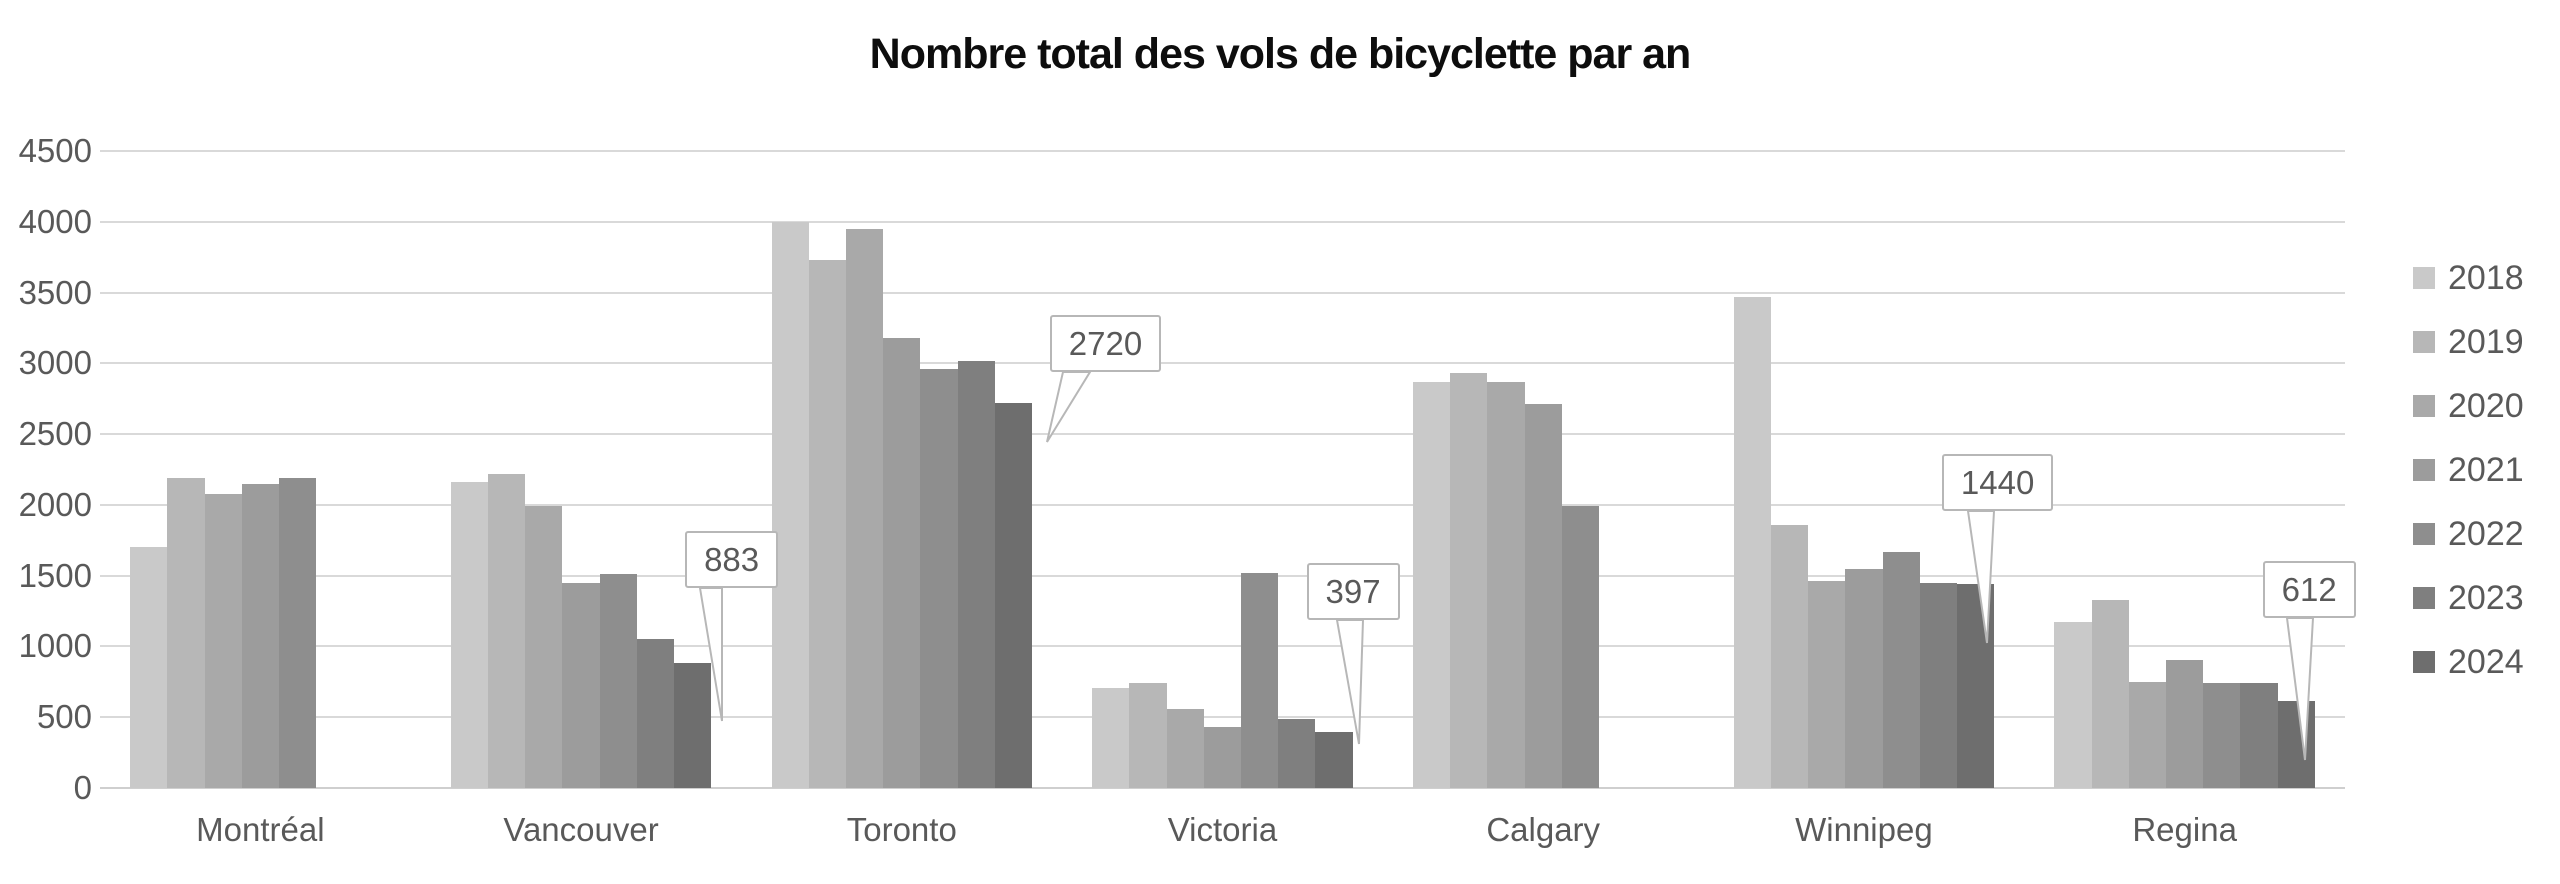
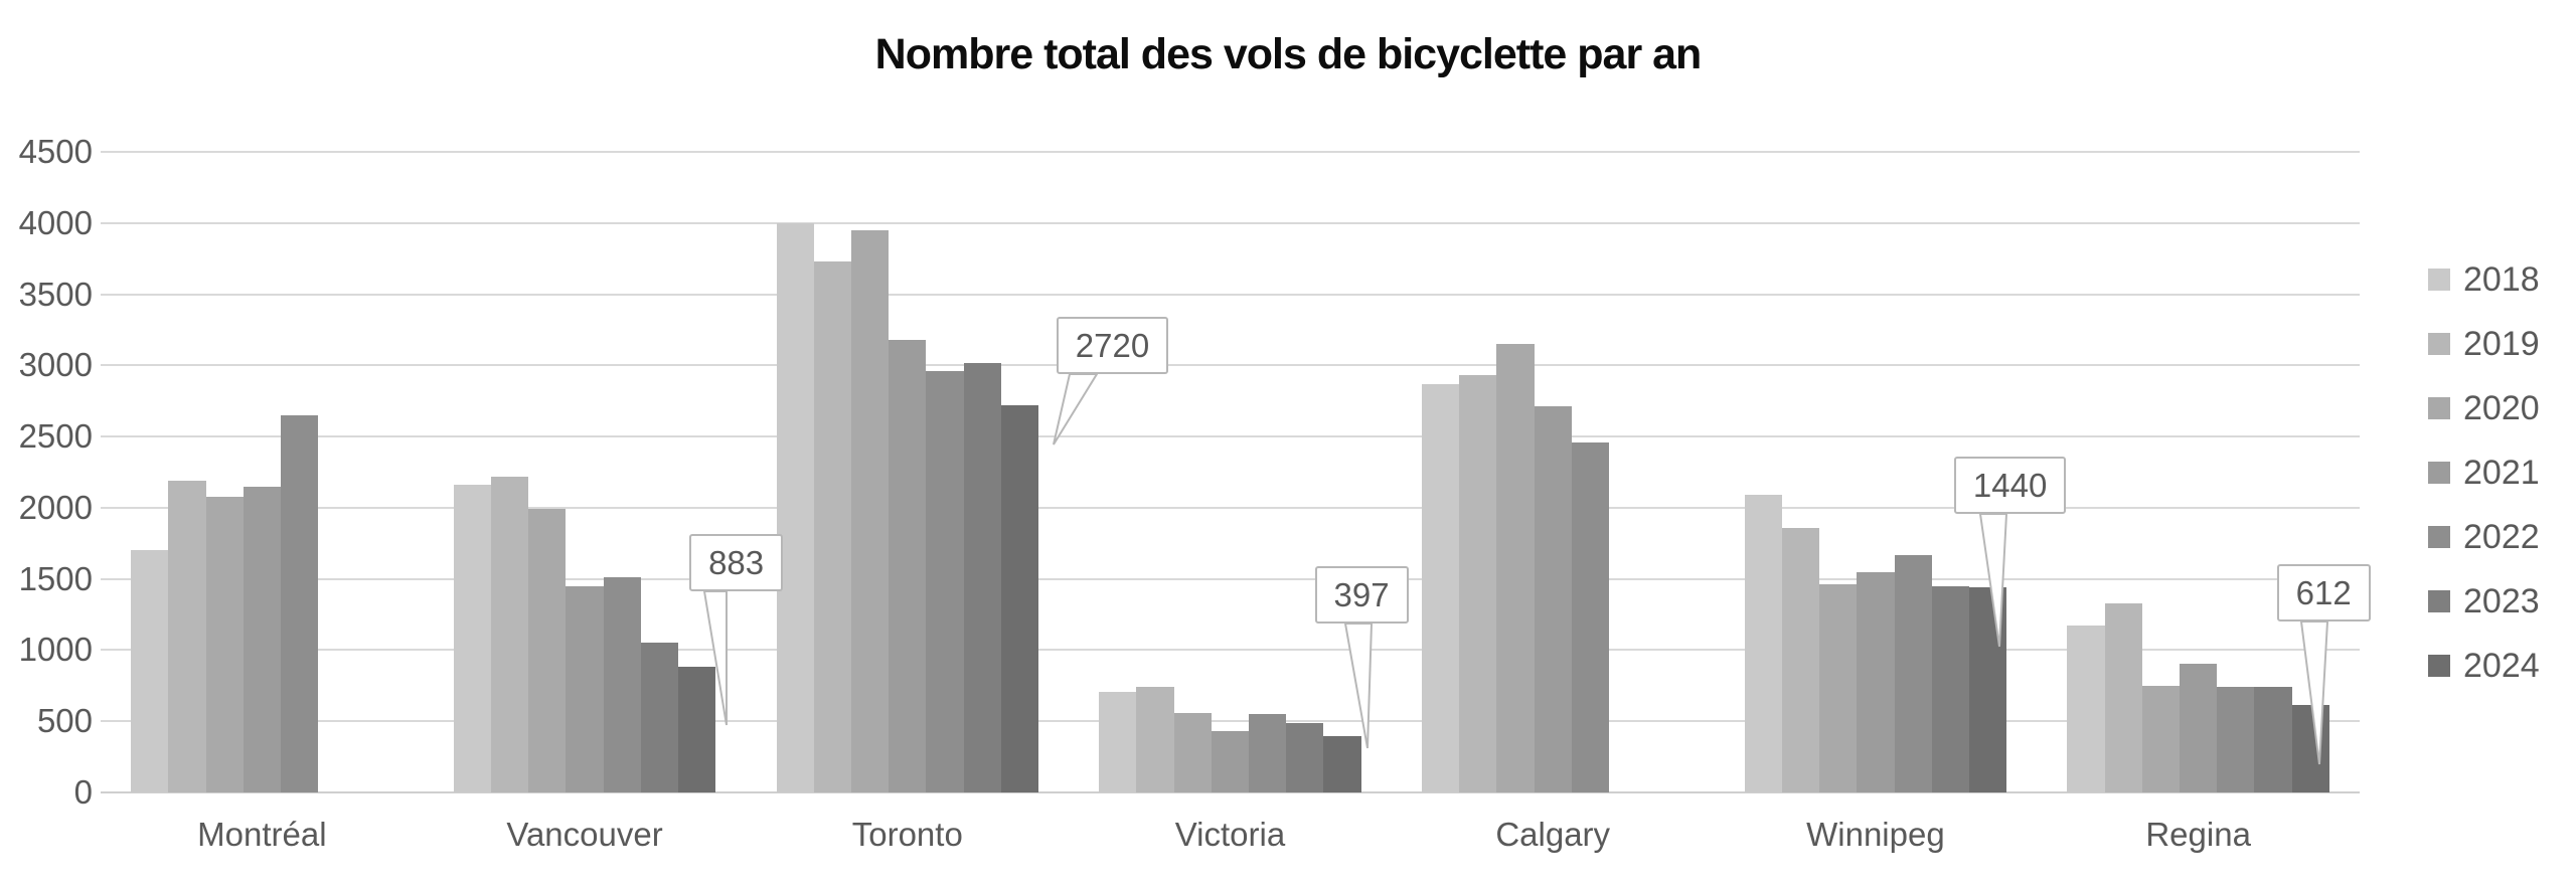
2022/Montréal: 2190 -> 2650
2022/Victoria: 1520 -> 550
2020/Calgary: 2870 -> 3150
2022/Calgary: 1990 -> 2460
2018/Winnipeg: 3470 -> 2090
